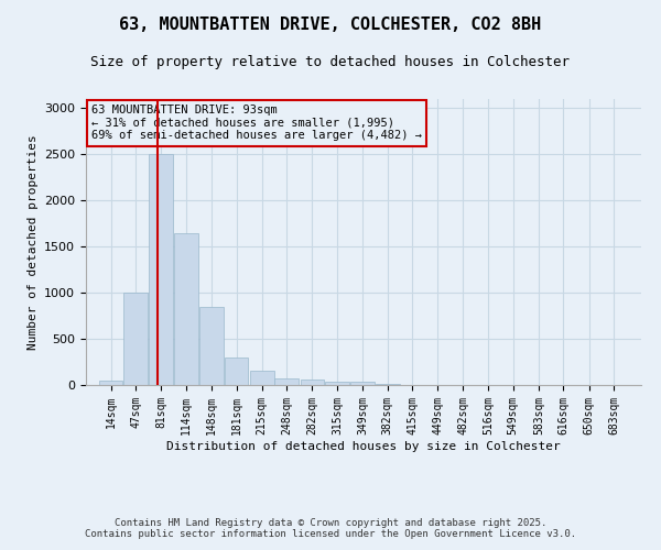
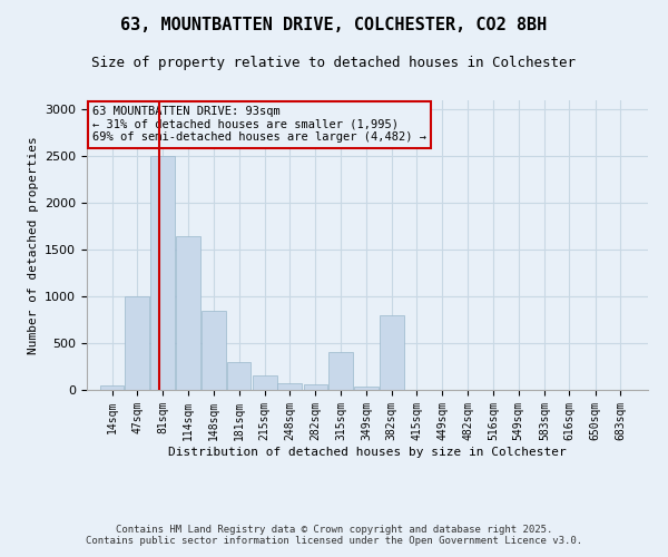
315sqm: 40 -> 400
382sqm: 10 -> 800
